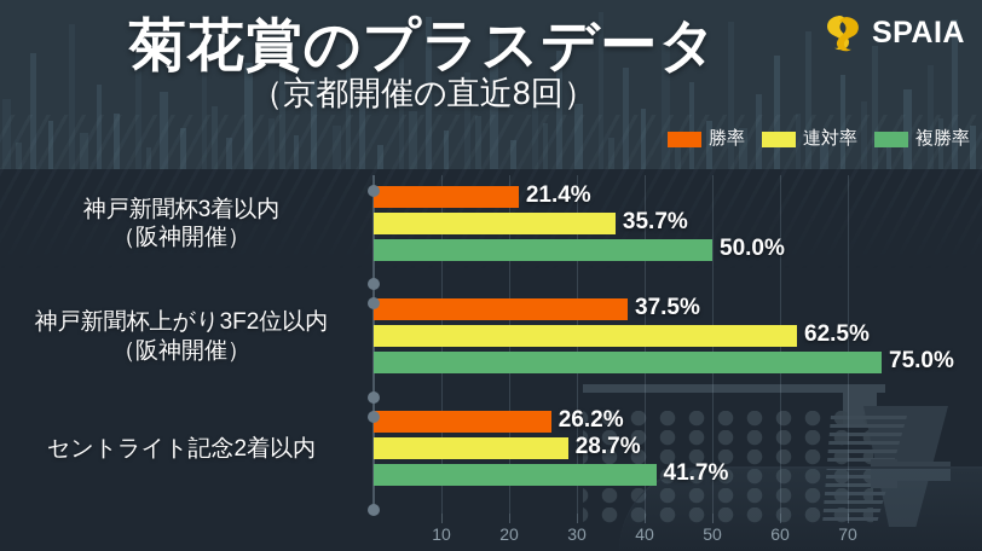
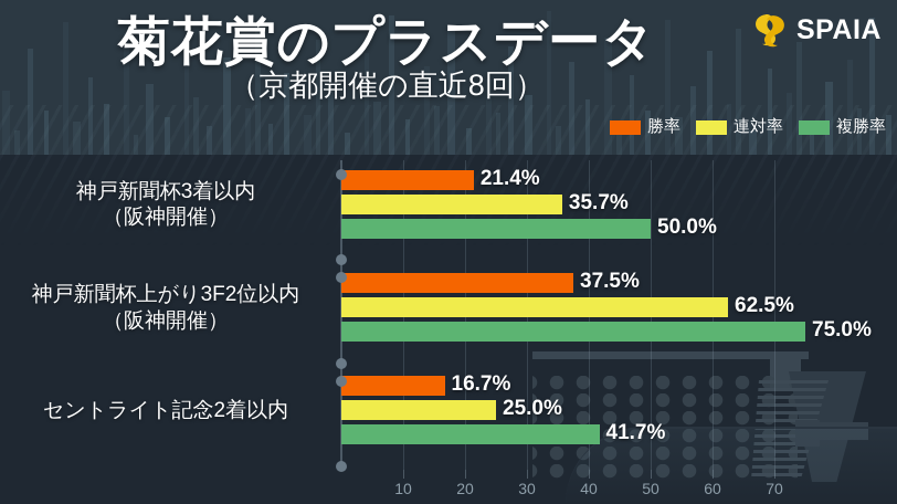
勝率/セントライト記念2着以内: 26.2% -> 16.7%
連対率/セントライト記念2着以内: 28.7% -> 25.0%
